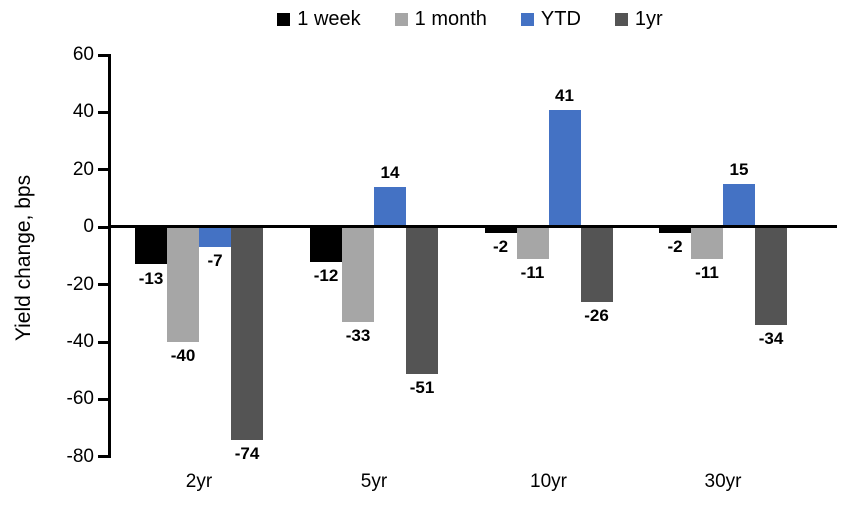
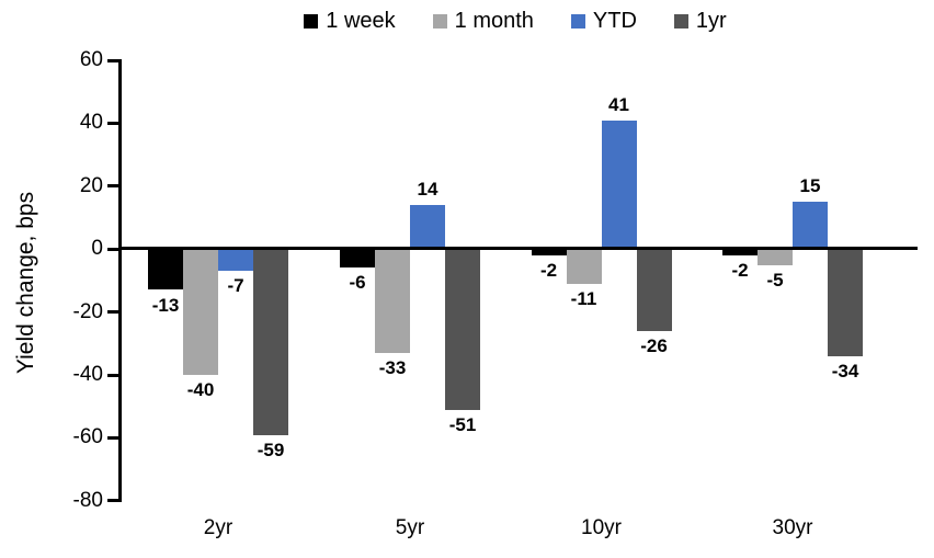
1yr/2yr: -74 -> -59
1 week/5yr: -12 -> -6
1 month/30yr: -11 -> -5
